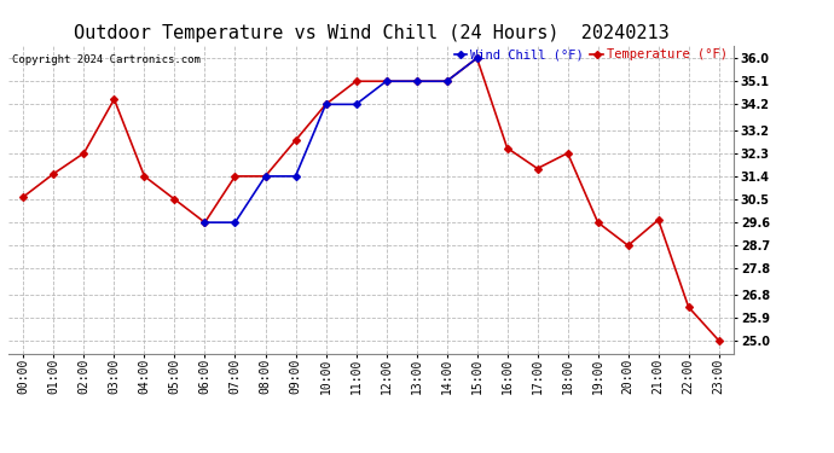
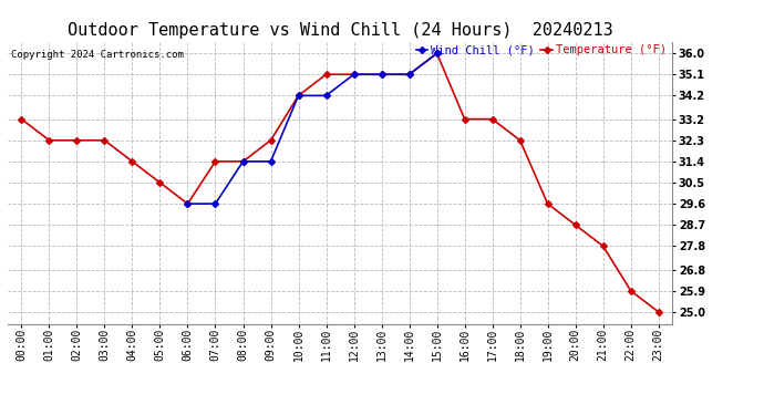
Temperature (°F)/00:00: 30.6 -> 33.2
Temperature (°F)/01:00: 31.5 -> 32.3
Temperature (°F)/03:00: 34.4 -> 32.3
Temperature (°F)/09:00: 32.8 -> 32.3
Temperature (°F)/16:00: 32.5 -> 33.2
Temperature (°F)/17:00: 31.7 -> 33.2
Temperature (°F)/21:00: 29.7 -> 27.8
Temperature (°F)/22:00: 26.3 -> 25.9
